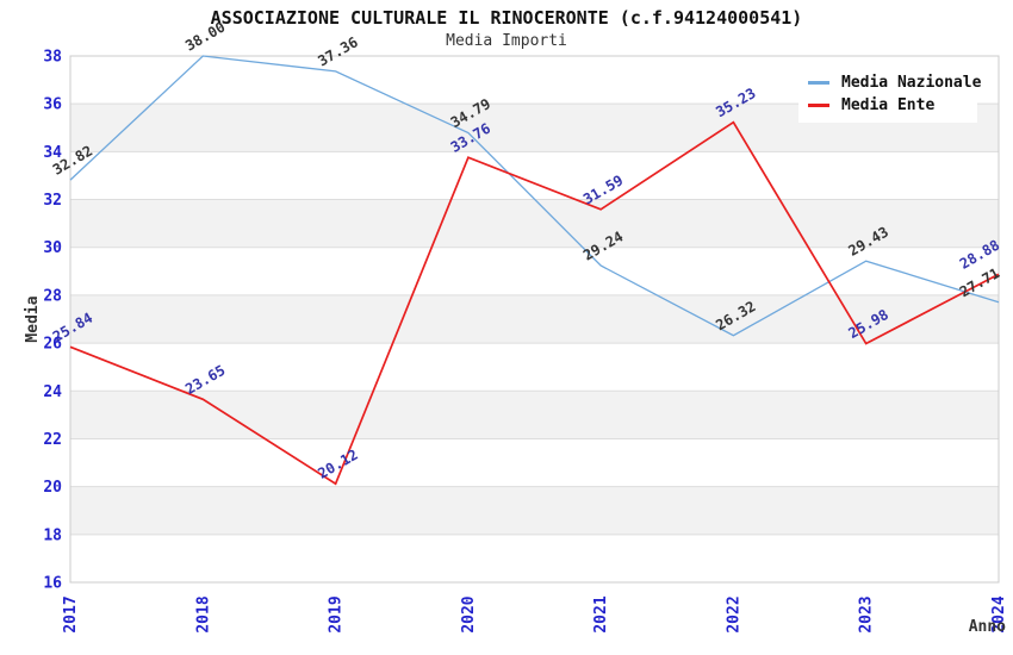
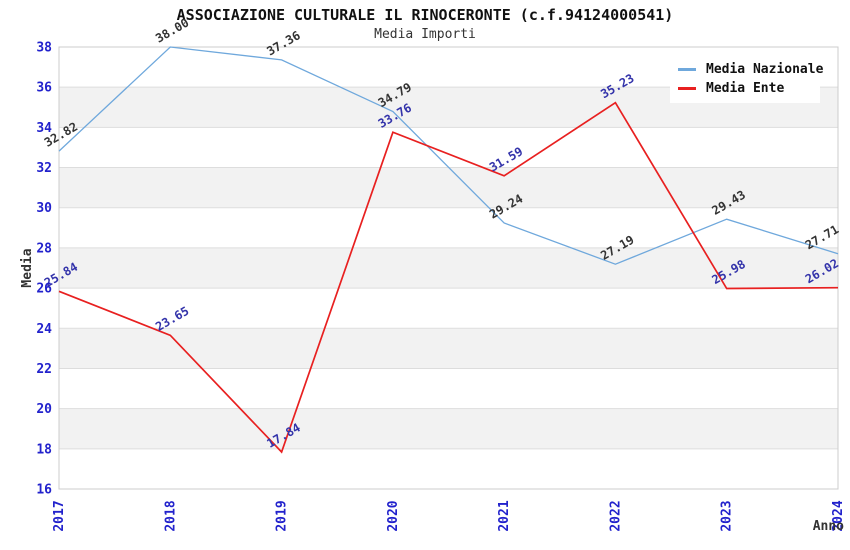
Media Ente/2019: 20.12 -> 17.84
Media Nazionale/2022: 26.32 -> 27.19
Media Ente/2024: 28.88 -> 26.02
